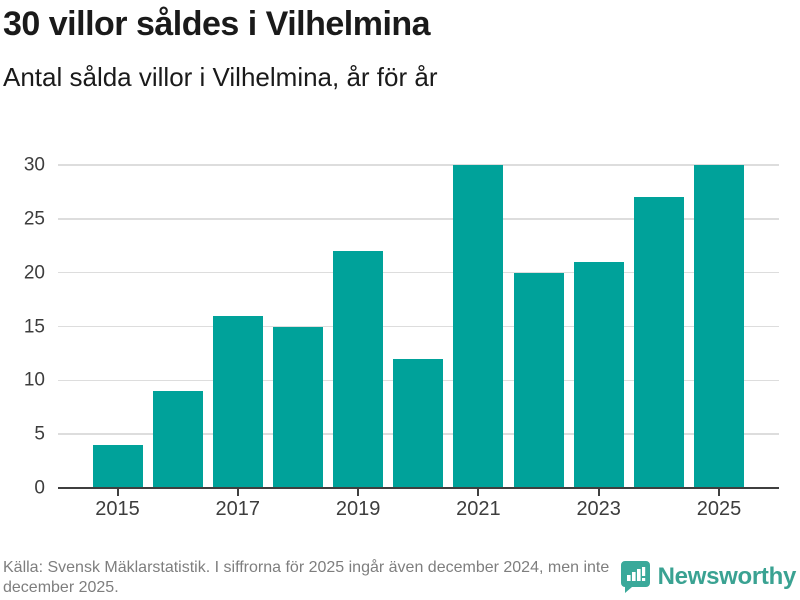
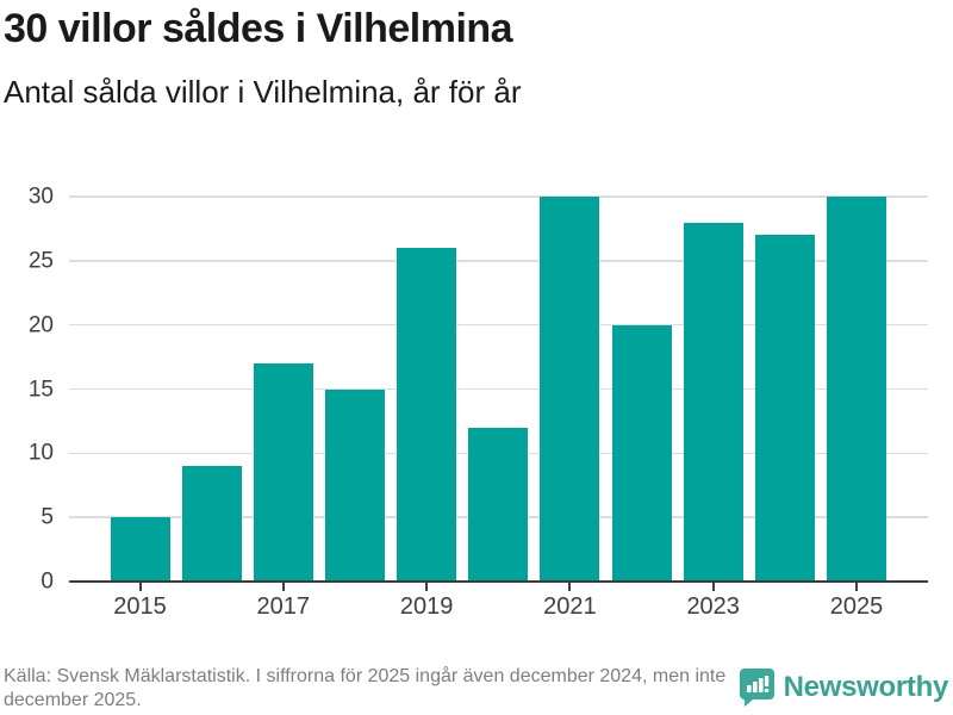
2015: 4 -> 5
2017: 16 -> 17
2019: 22 -> 26
2023: 21 -> 28
